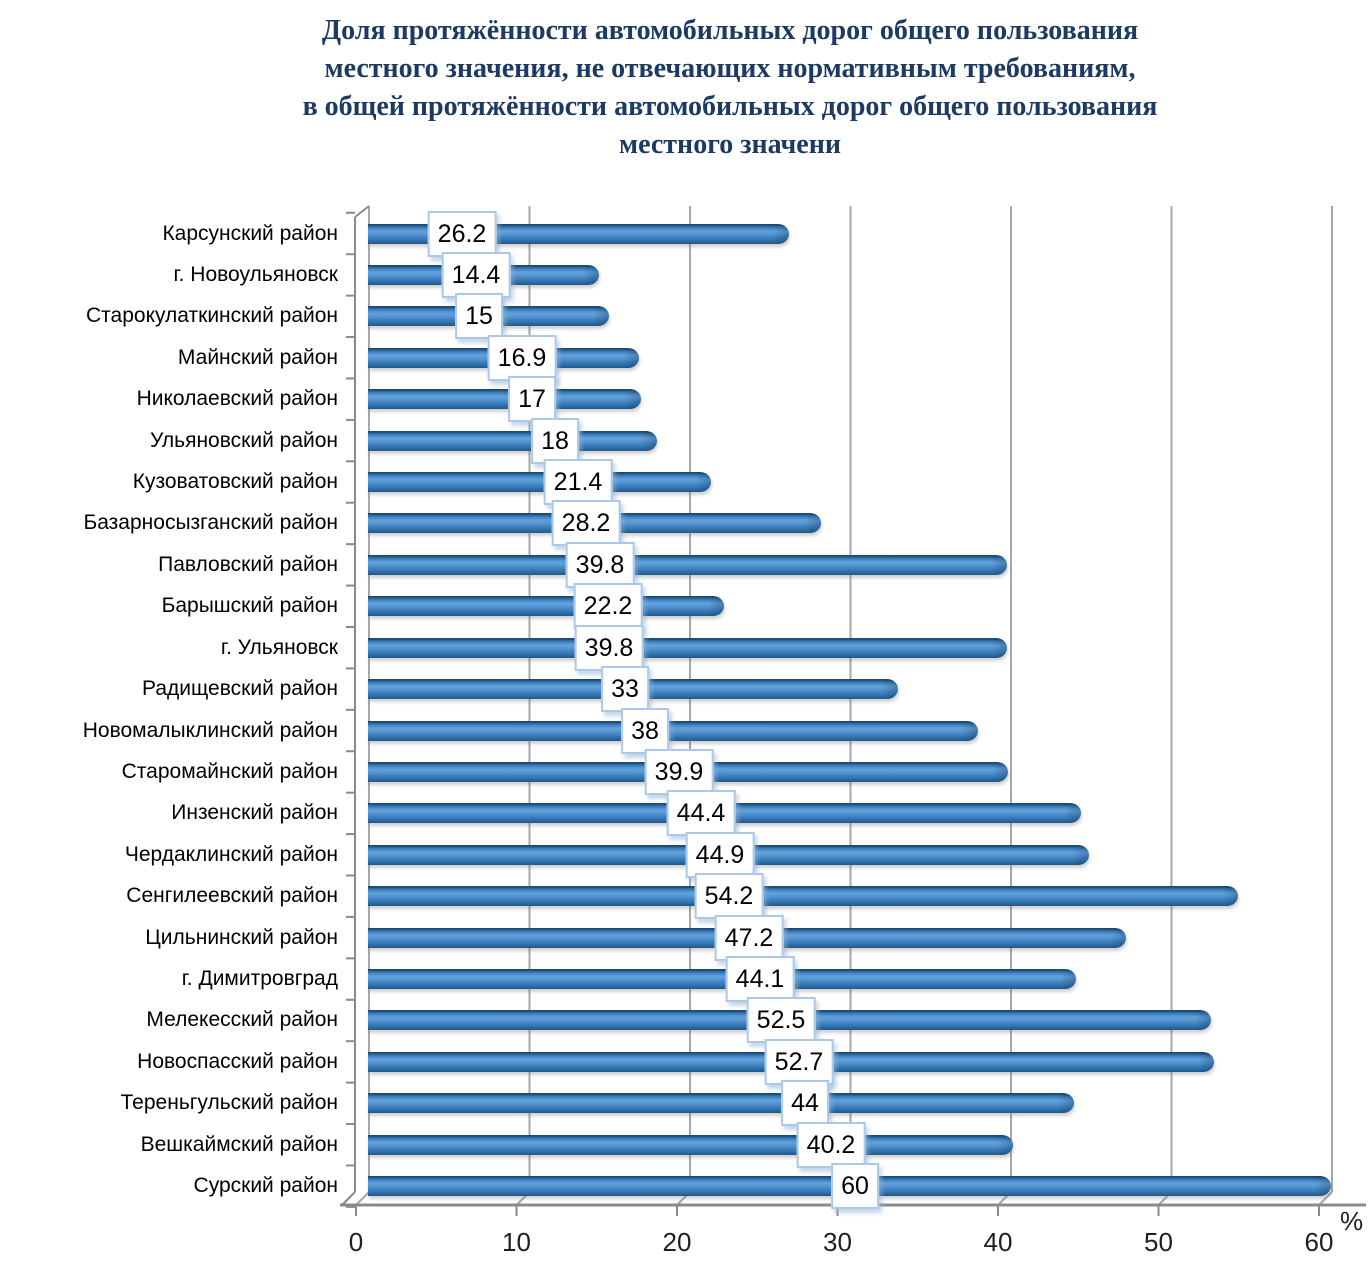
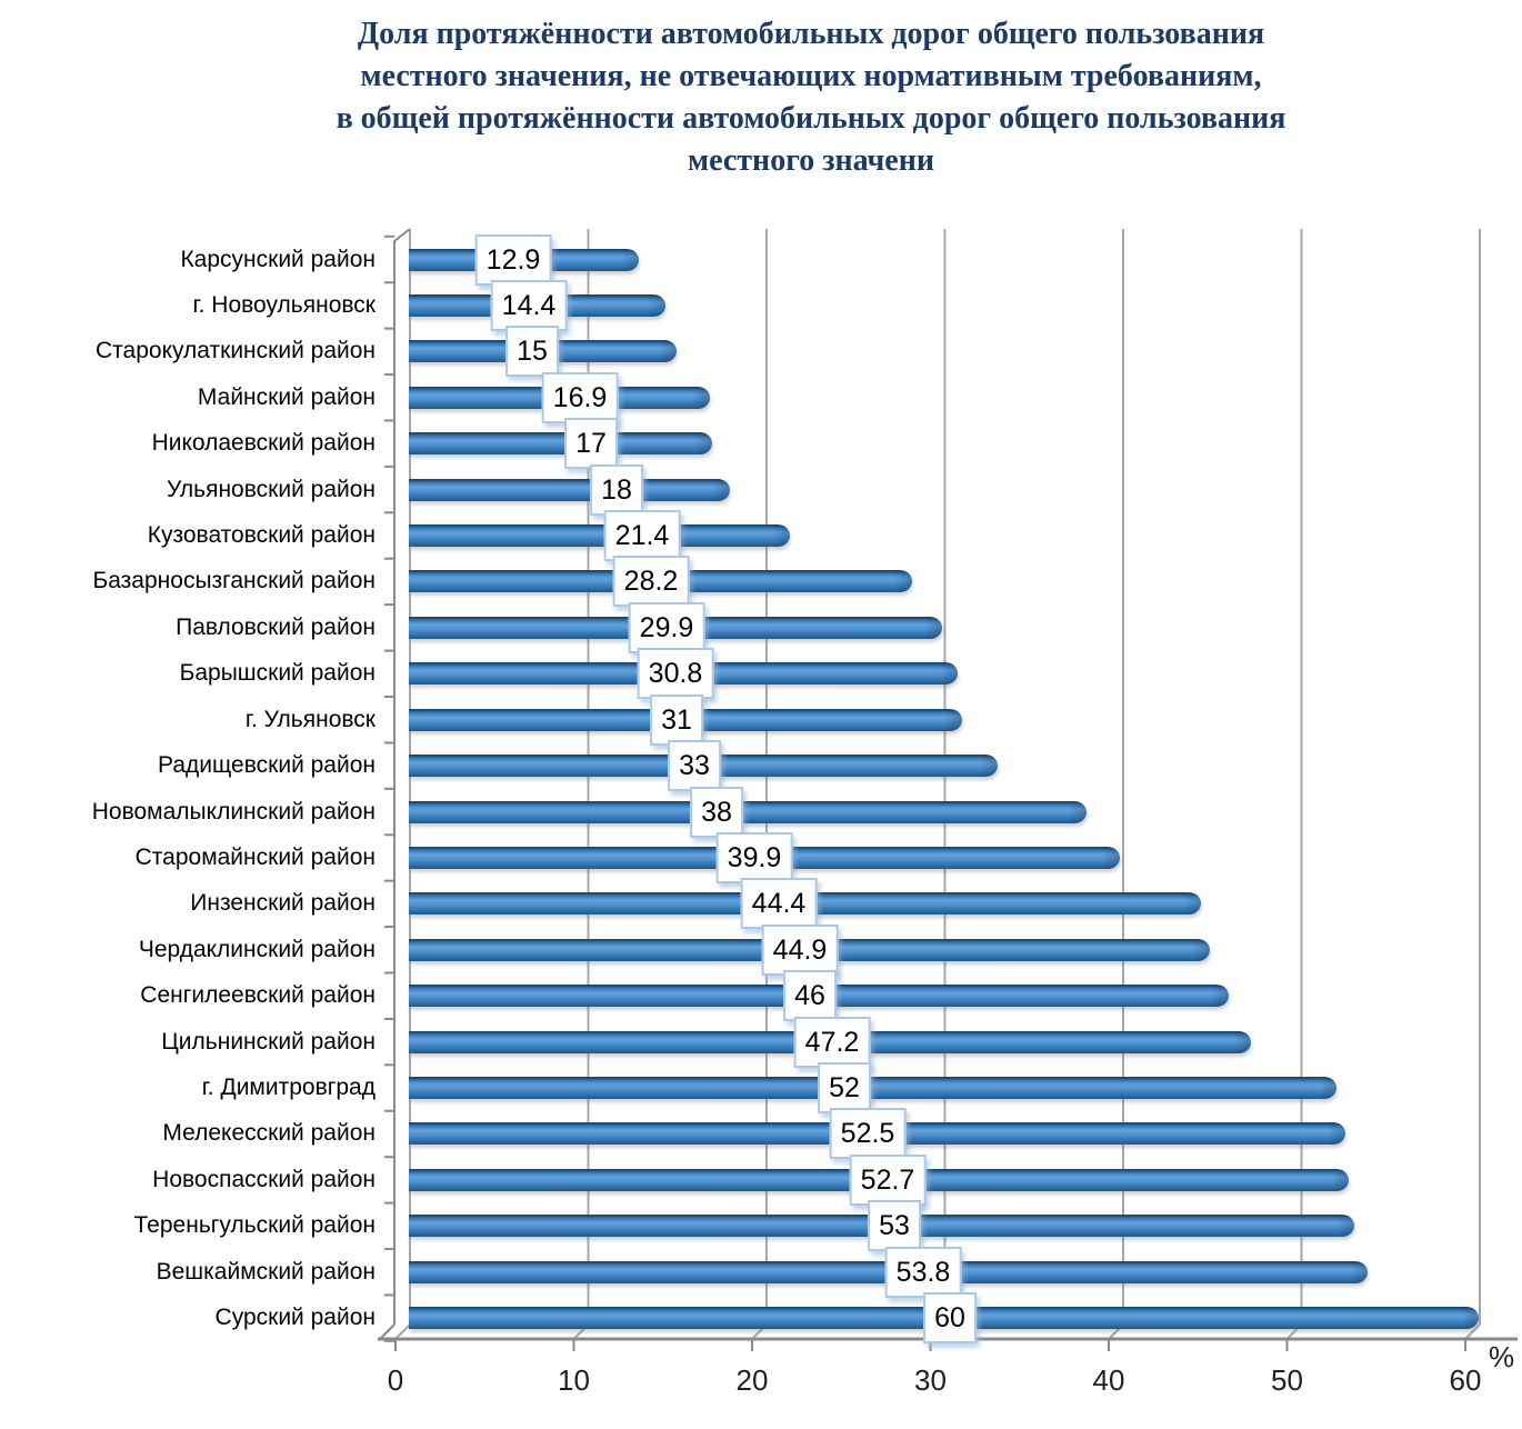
Карсунский район: 26.2 -> 12.9
Павловский район: 39.8 -> 29.9
Барышский район: 22.2 -> 30.8
г. Ульяновск: 39.8 -> 31
Сенгилеевский район: 54.2 -> 46
г. Димитровград: 44.1 -> 52
Тереньгульский район: 44 -> 53
Вешкаймский район: 40.2 -> 53.8
